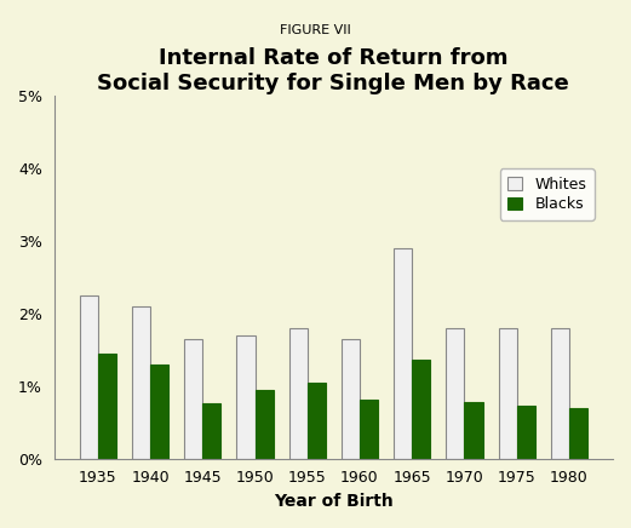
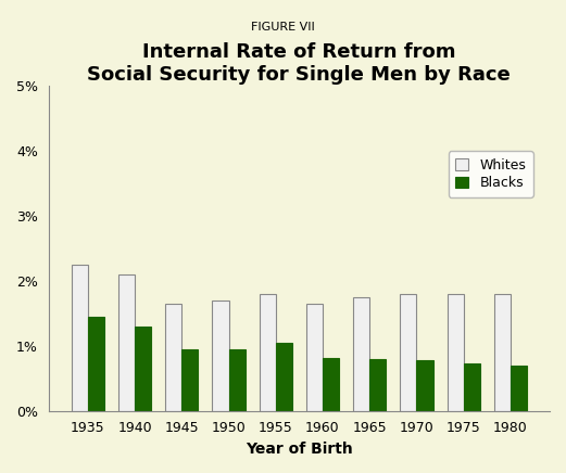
Blacks/1945: 0.76% -> 0.95%
Whites/1965: 2.90% -> 1.75%
Blacks/1965: 1.36% -> 0.80%
